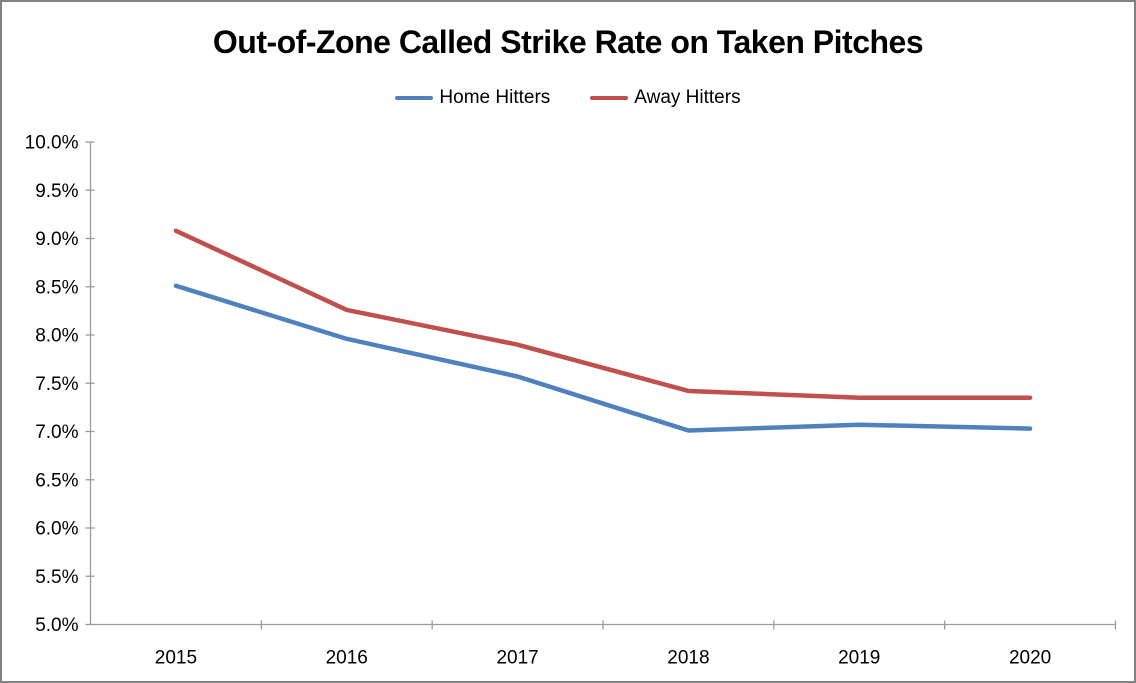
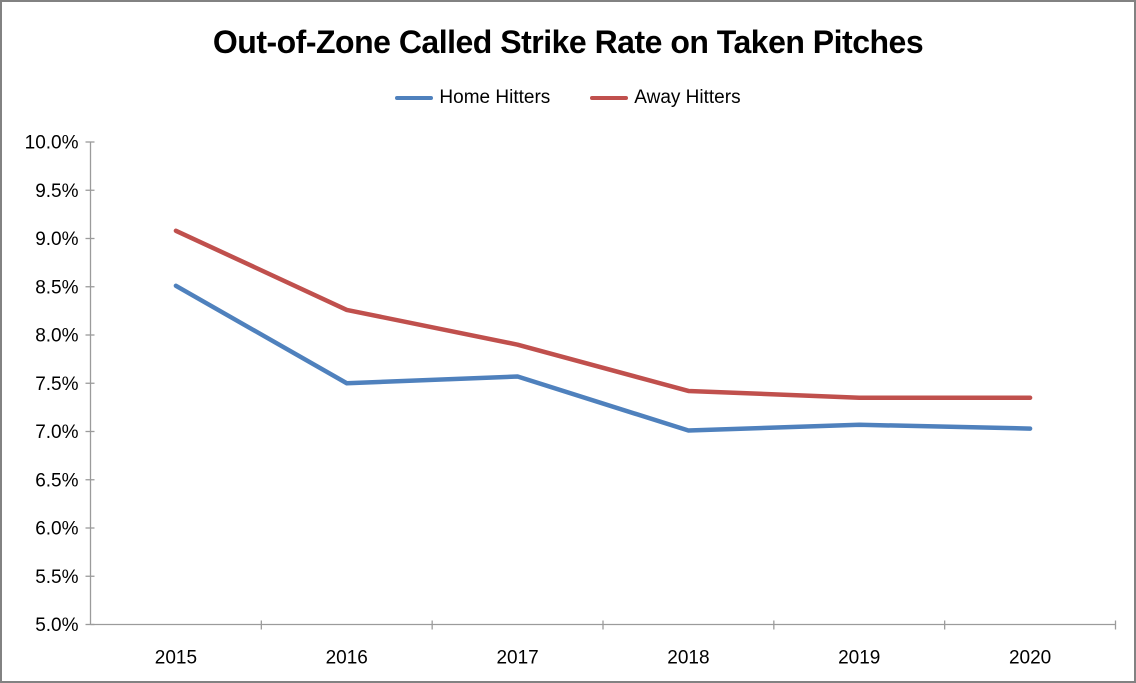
Home Hitters/2016: 8.0% -> 7.5%
